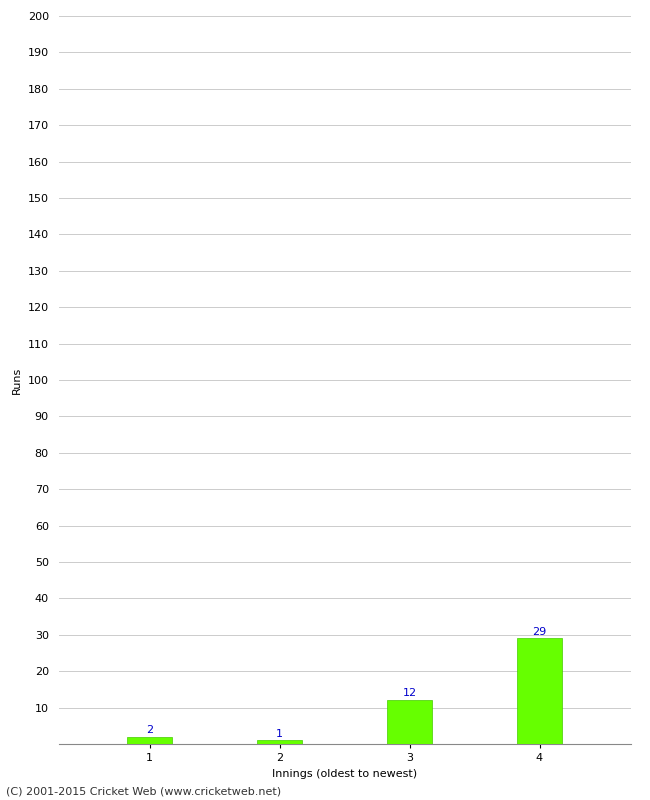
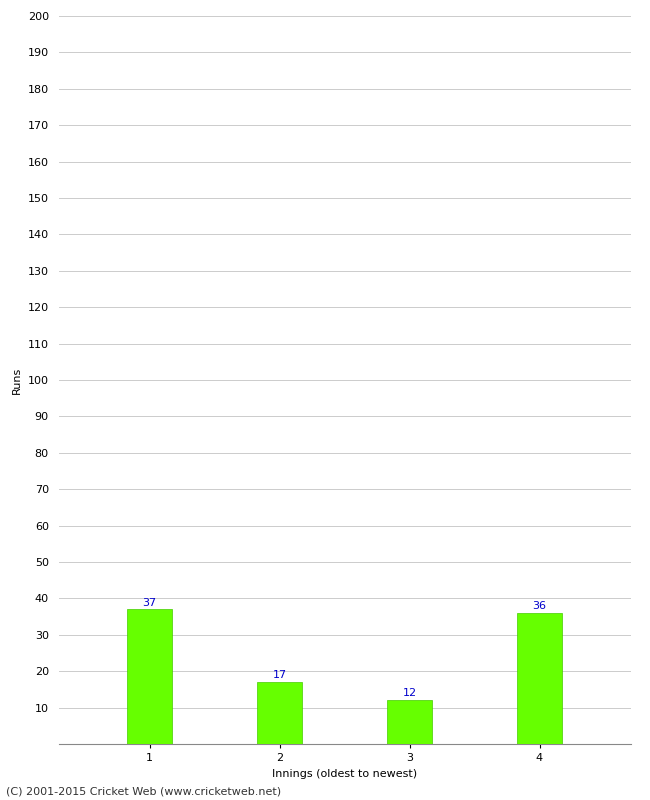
1: 2 -> 37
2: 1 -> 17
4: 29 -> 36
